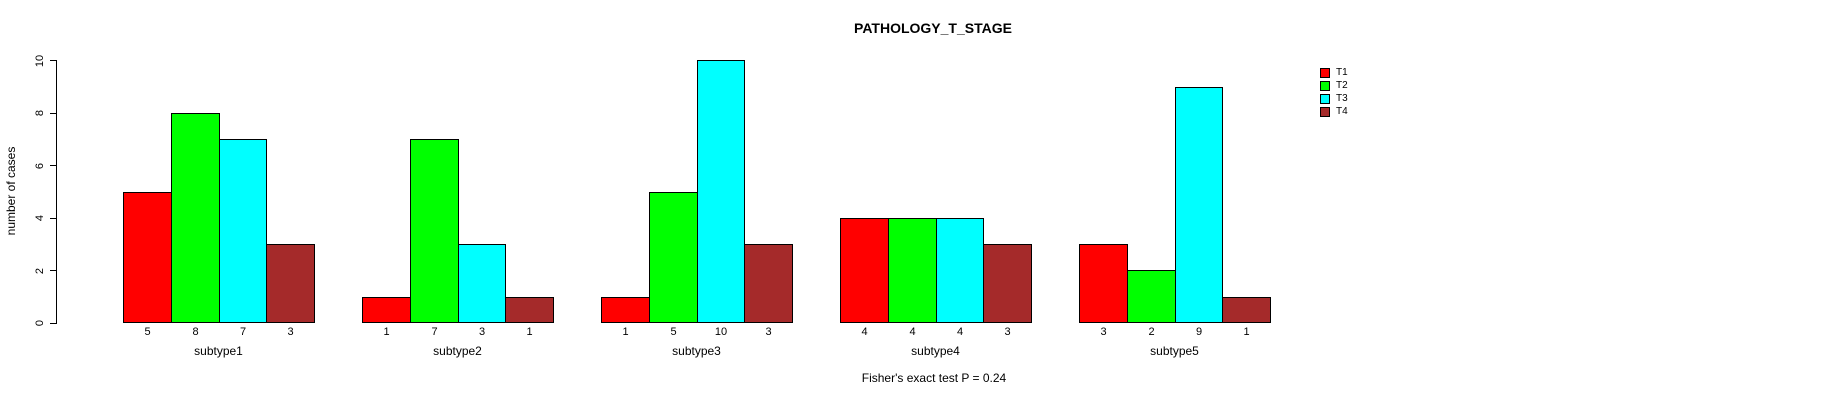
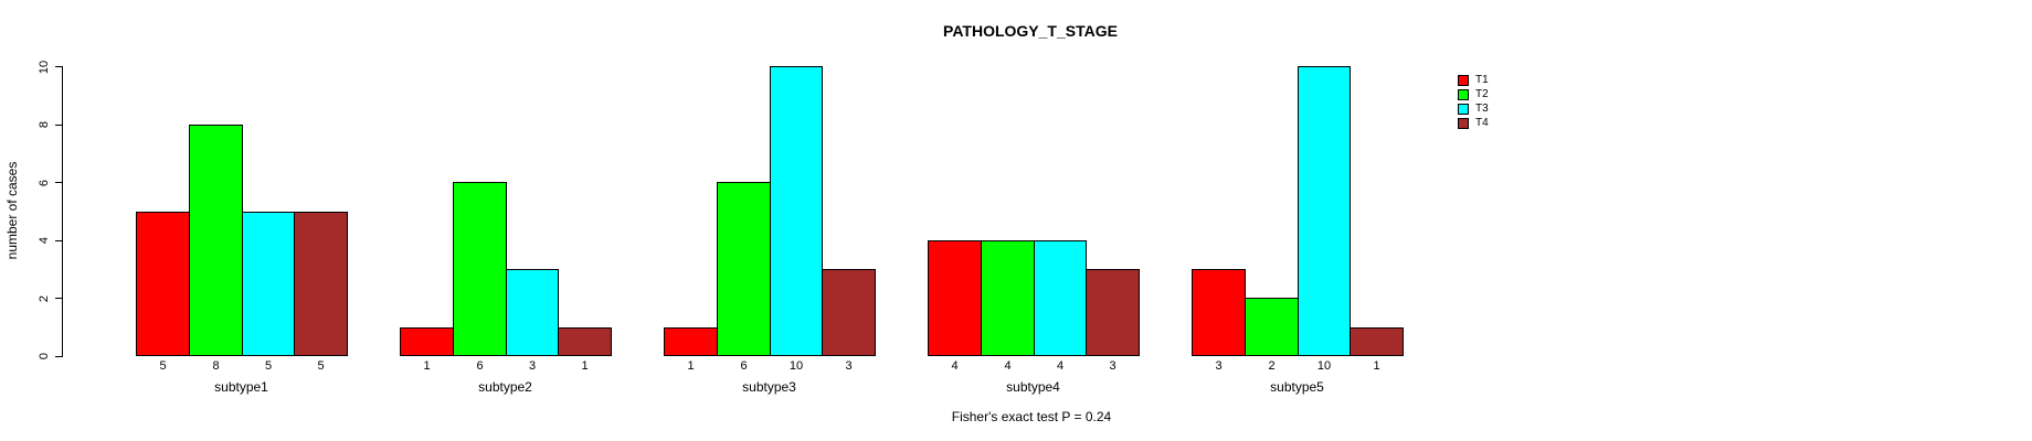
T3/subtype1: 7 -> 5
T4/subtype1: 3 -> 5
T2/subtype2: 7 -> 6
T2/subtype3: 5 -> 6
T3/subtype5: 9 -> 10
